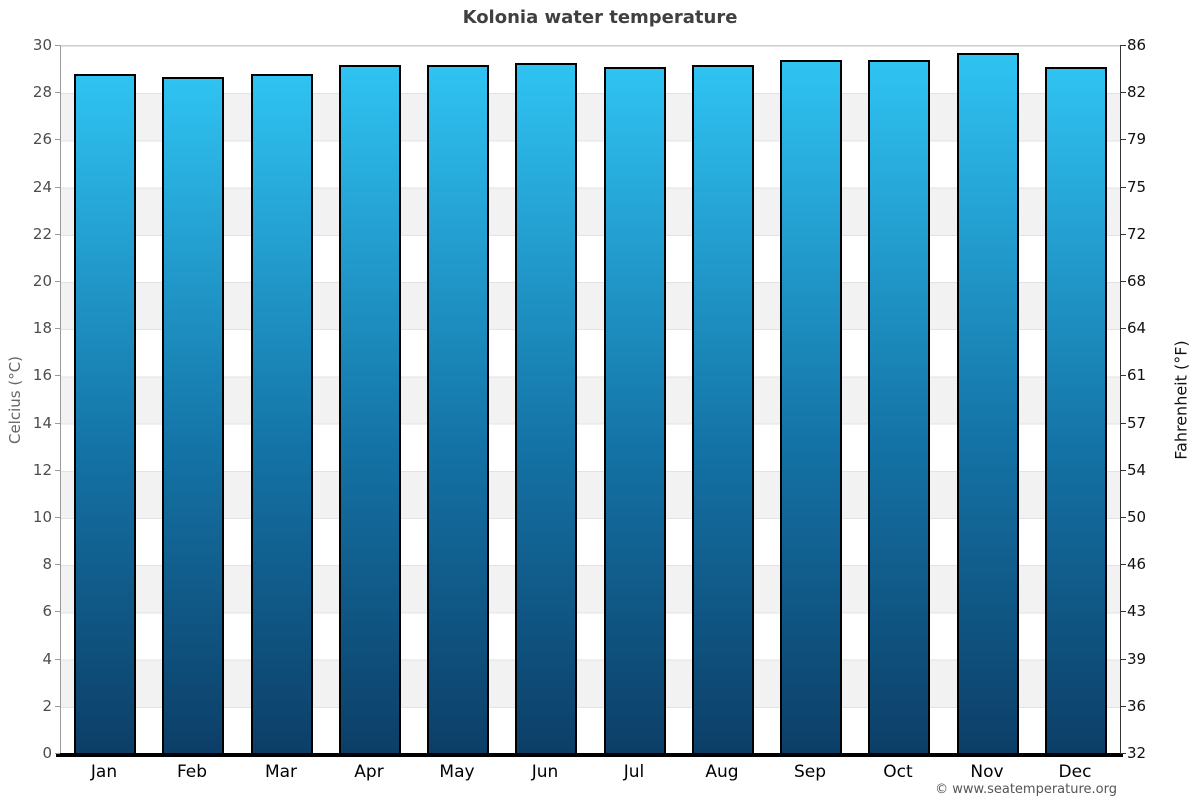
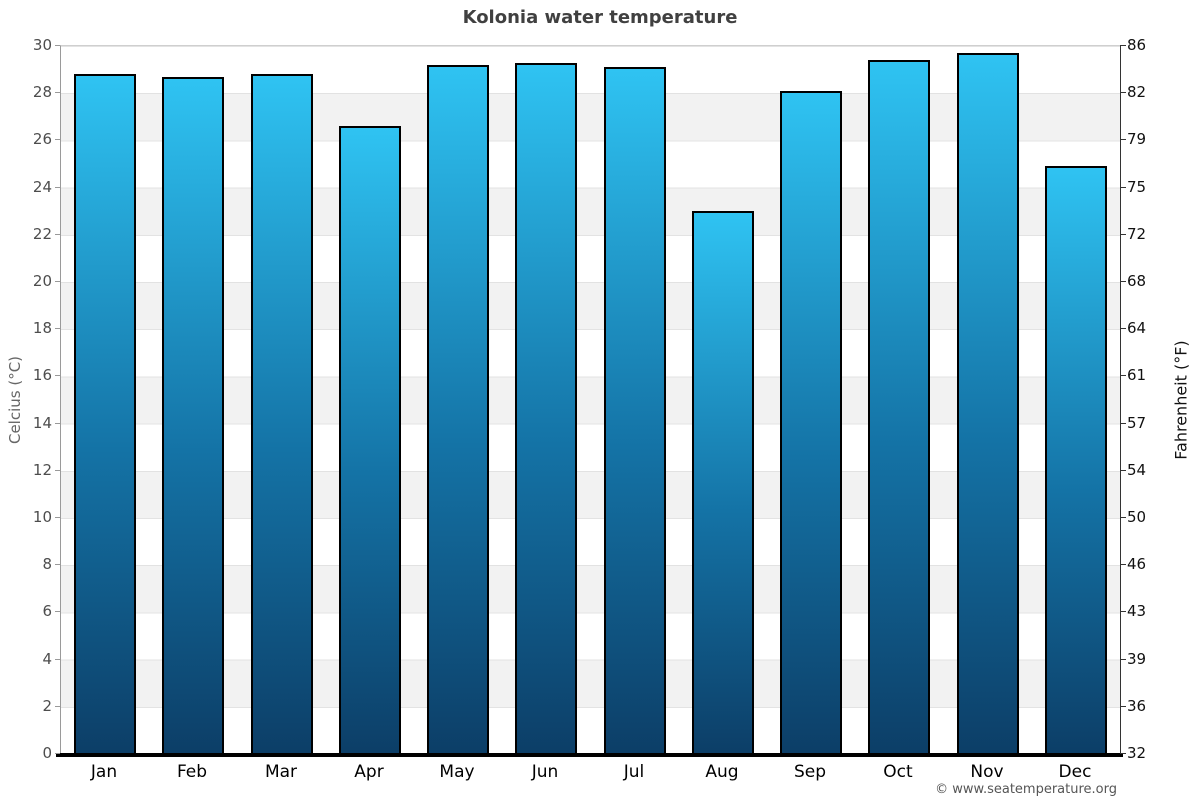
Apr: 29.2 -> 26.6
Aug: 29.2 -> 23.0
Sep: 29.4 -> 28.1
Dec: 29.1 -> 24.9
